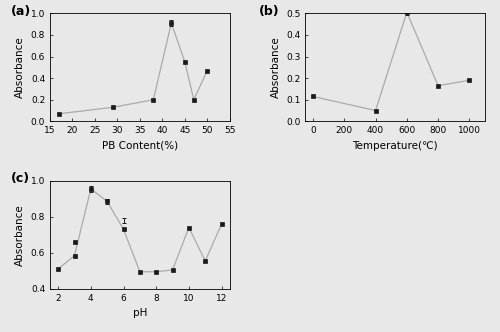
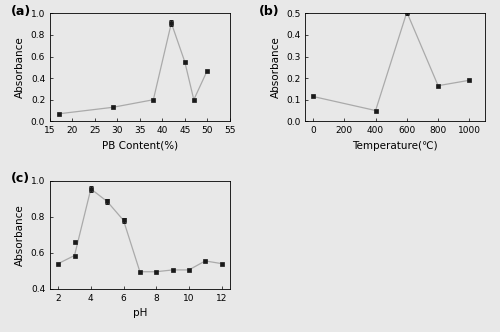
2: 0.51 -> 0.54
6: 0.73 -> 0.78
10: 0.74 -> 0.51
12: 0.76 -> 0.54
